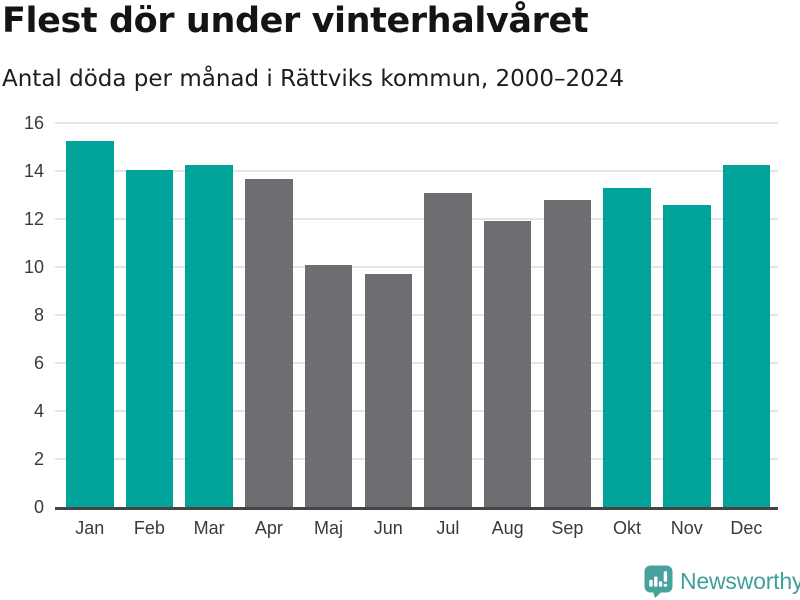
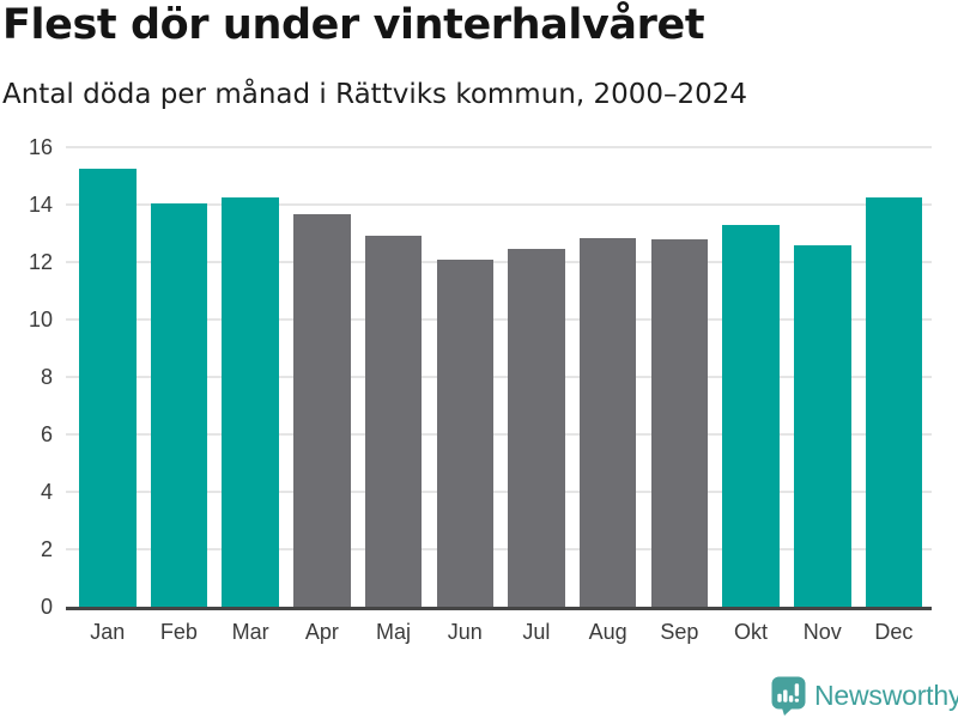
Maj: 10.1 -> 12.9
Jun: 9.7 -> 12.1
Jul: 13.1 -> 12.4
Aug: 11.9 -> 12.8
